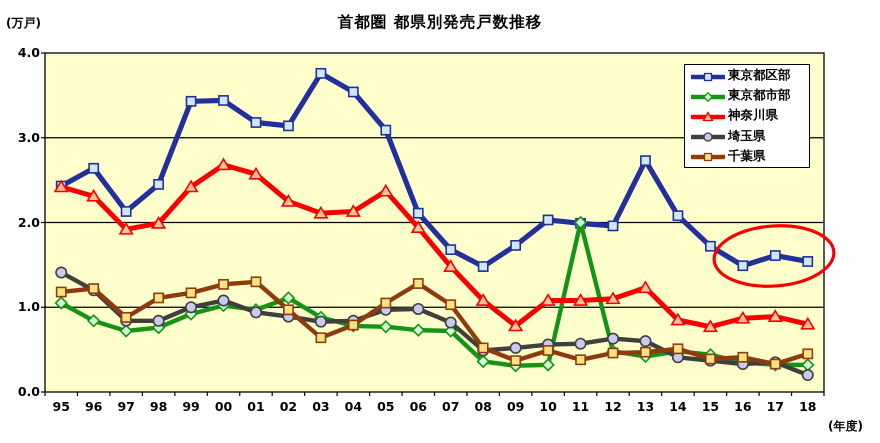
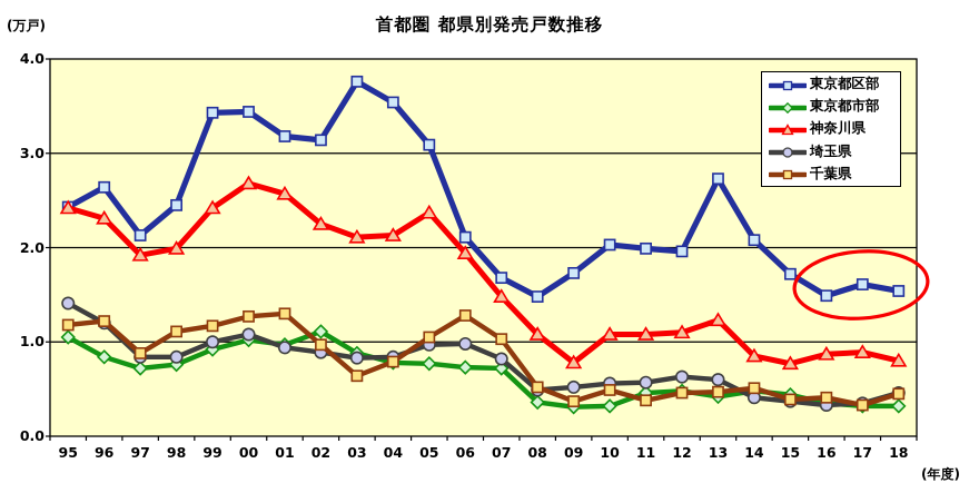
東京都市部/11: 2.0 -> 0.5
埼玉県/18: 0.2 -> 0.5
